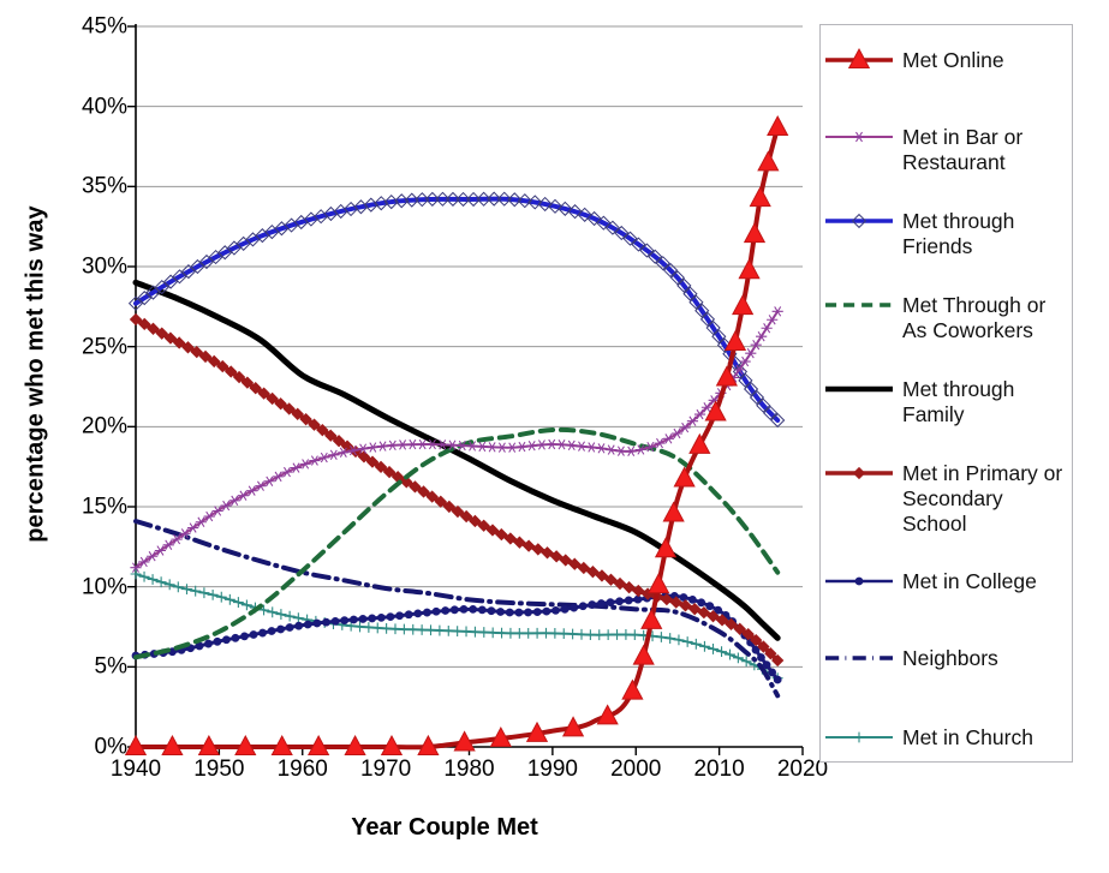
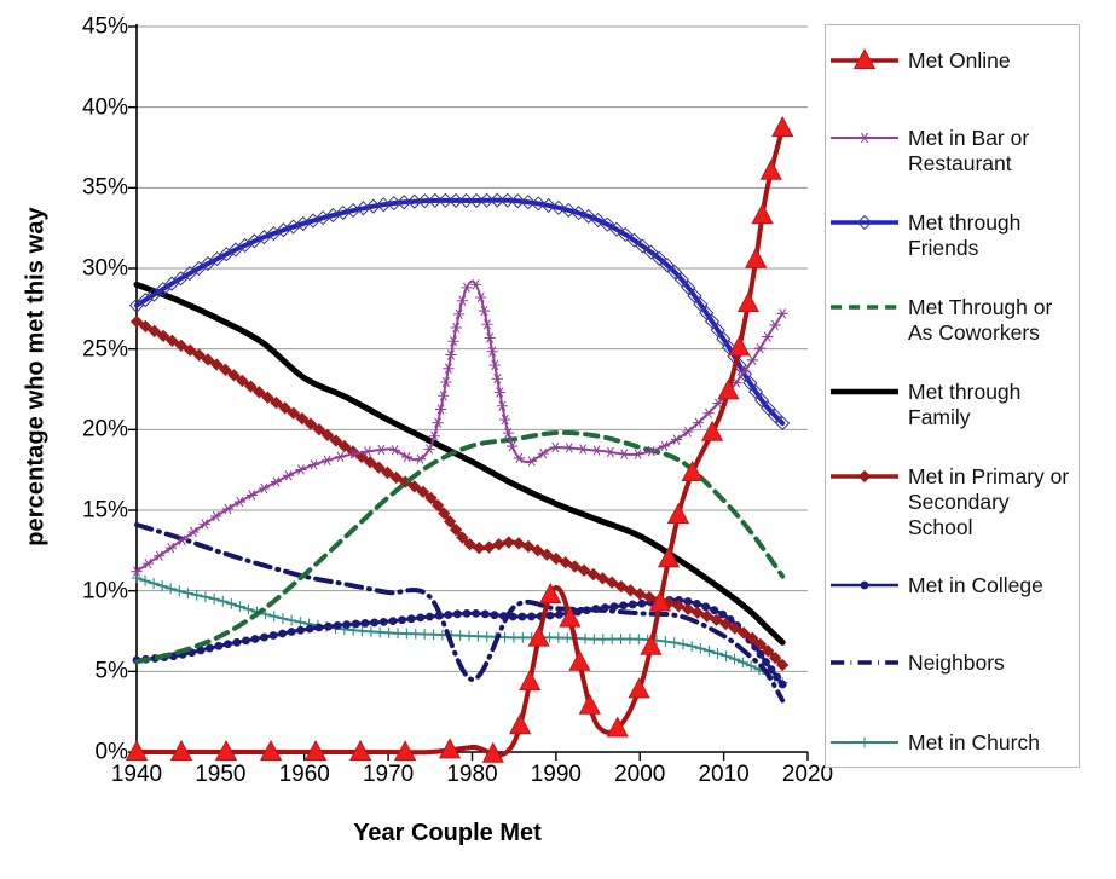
Met in Bar or Restaurant/1980: 18.8% -> 29.2%
Met in Primary or Secondary School/1980: 14.3% -> 12.8%
Neighbors/1980: 9.2% -> 4.5%
Met Online/1990: 1.0% -> 10.2%
